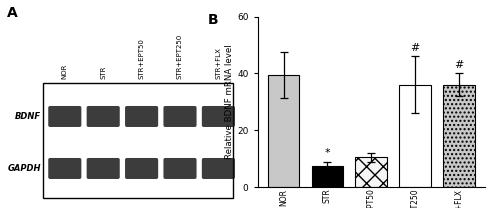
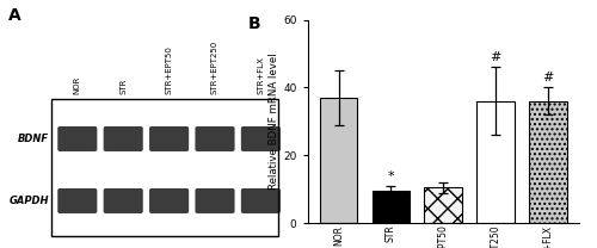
NOR: 39.5 -> 37.0
STR: 7.5 -> 9.5
